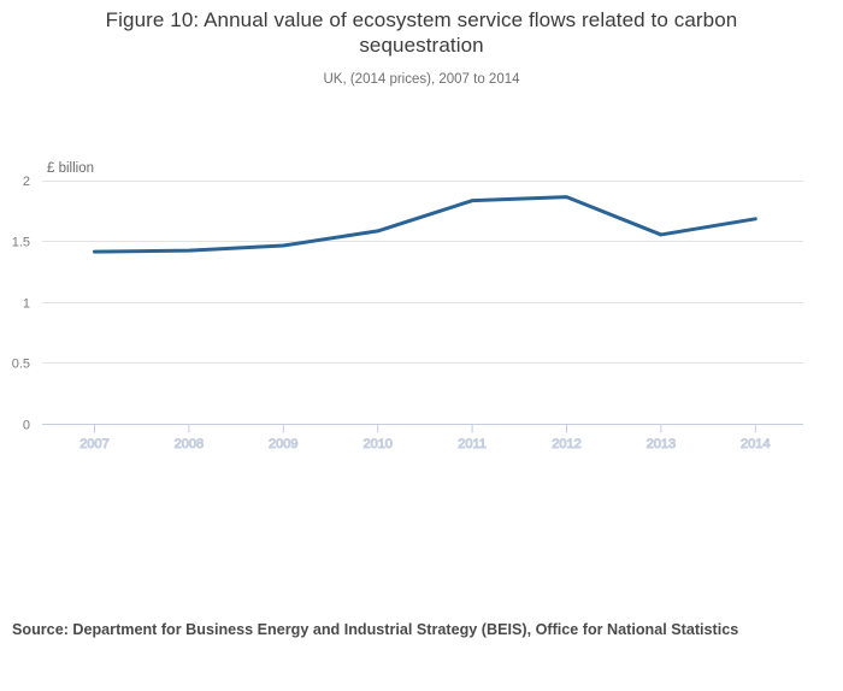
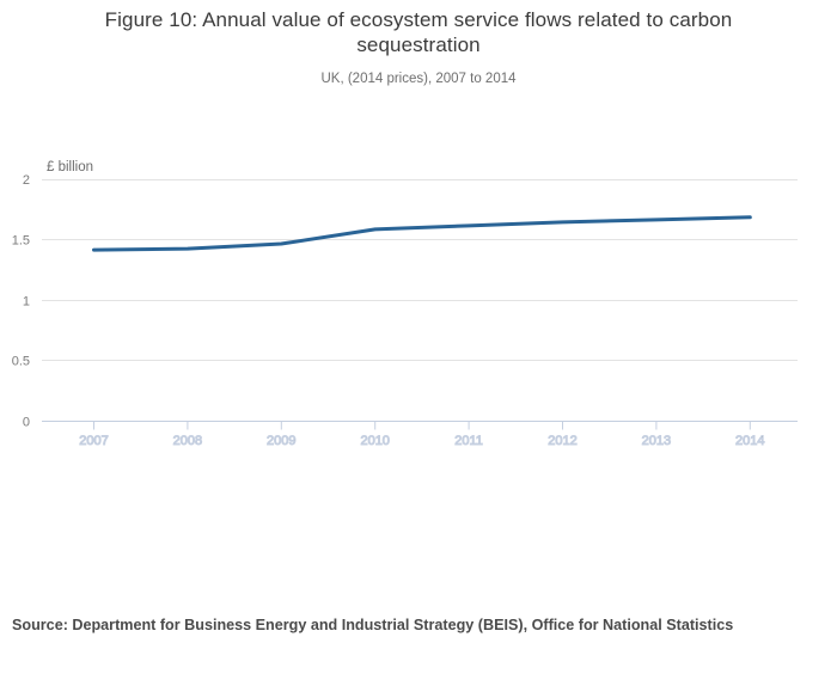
2011: 1.84 -> 1.62
2012: 1.87 -> 1.65
2013: 1.56 -> 1.67
